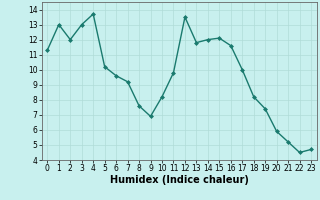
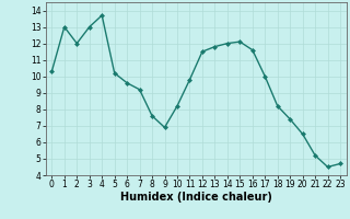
0: 11.3 -> 10.3
12: 13.5 -> 11.5
20: 5.9 -> 6.5
